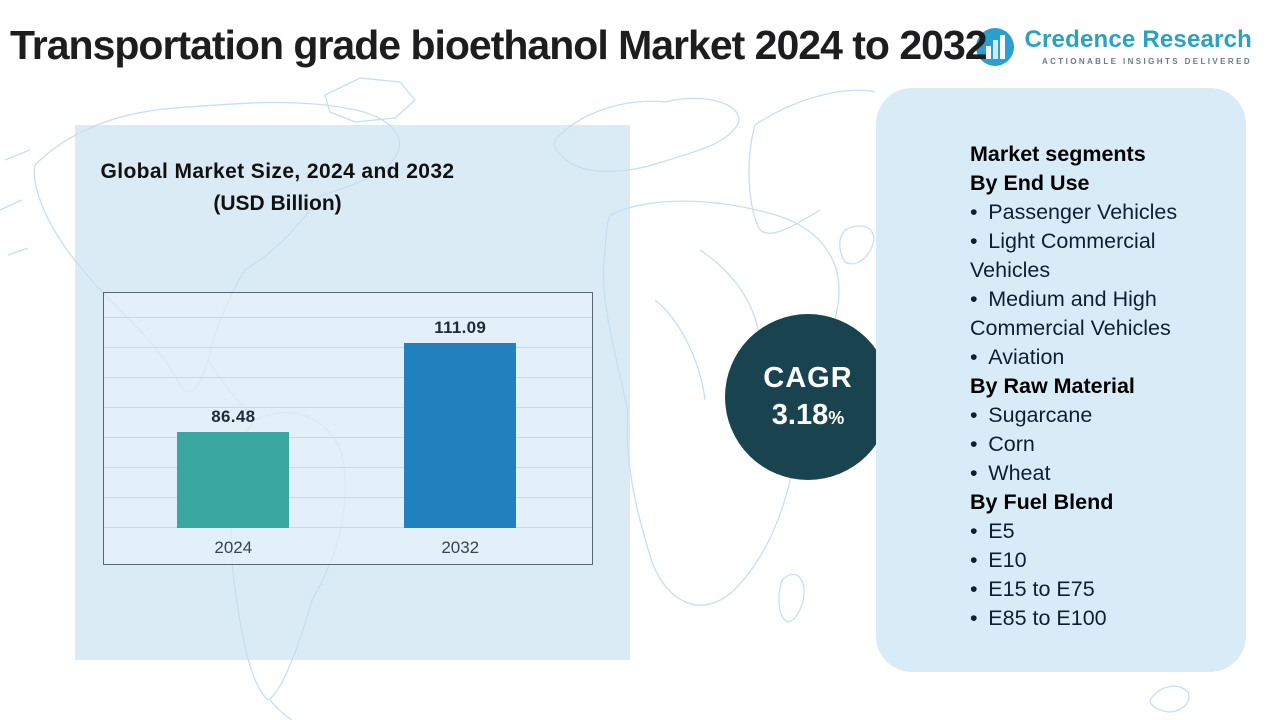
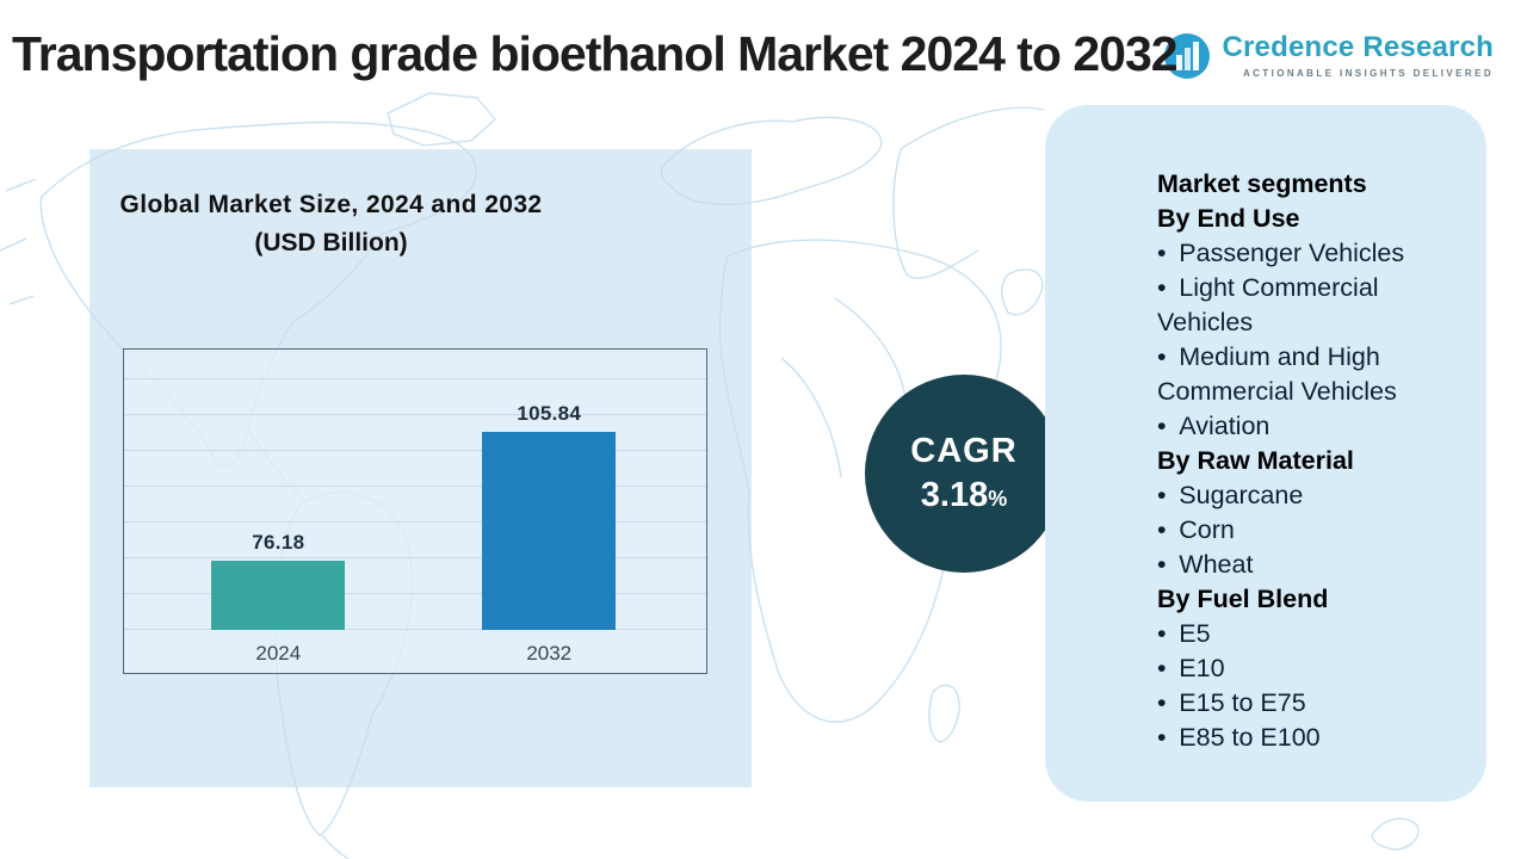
2024: 86.48 -> 76.18
2032: 111.09 -> 105.84
